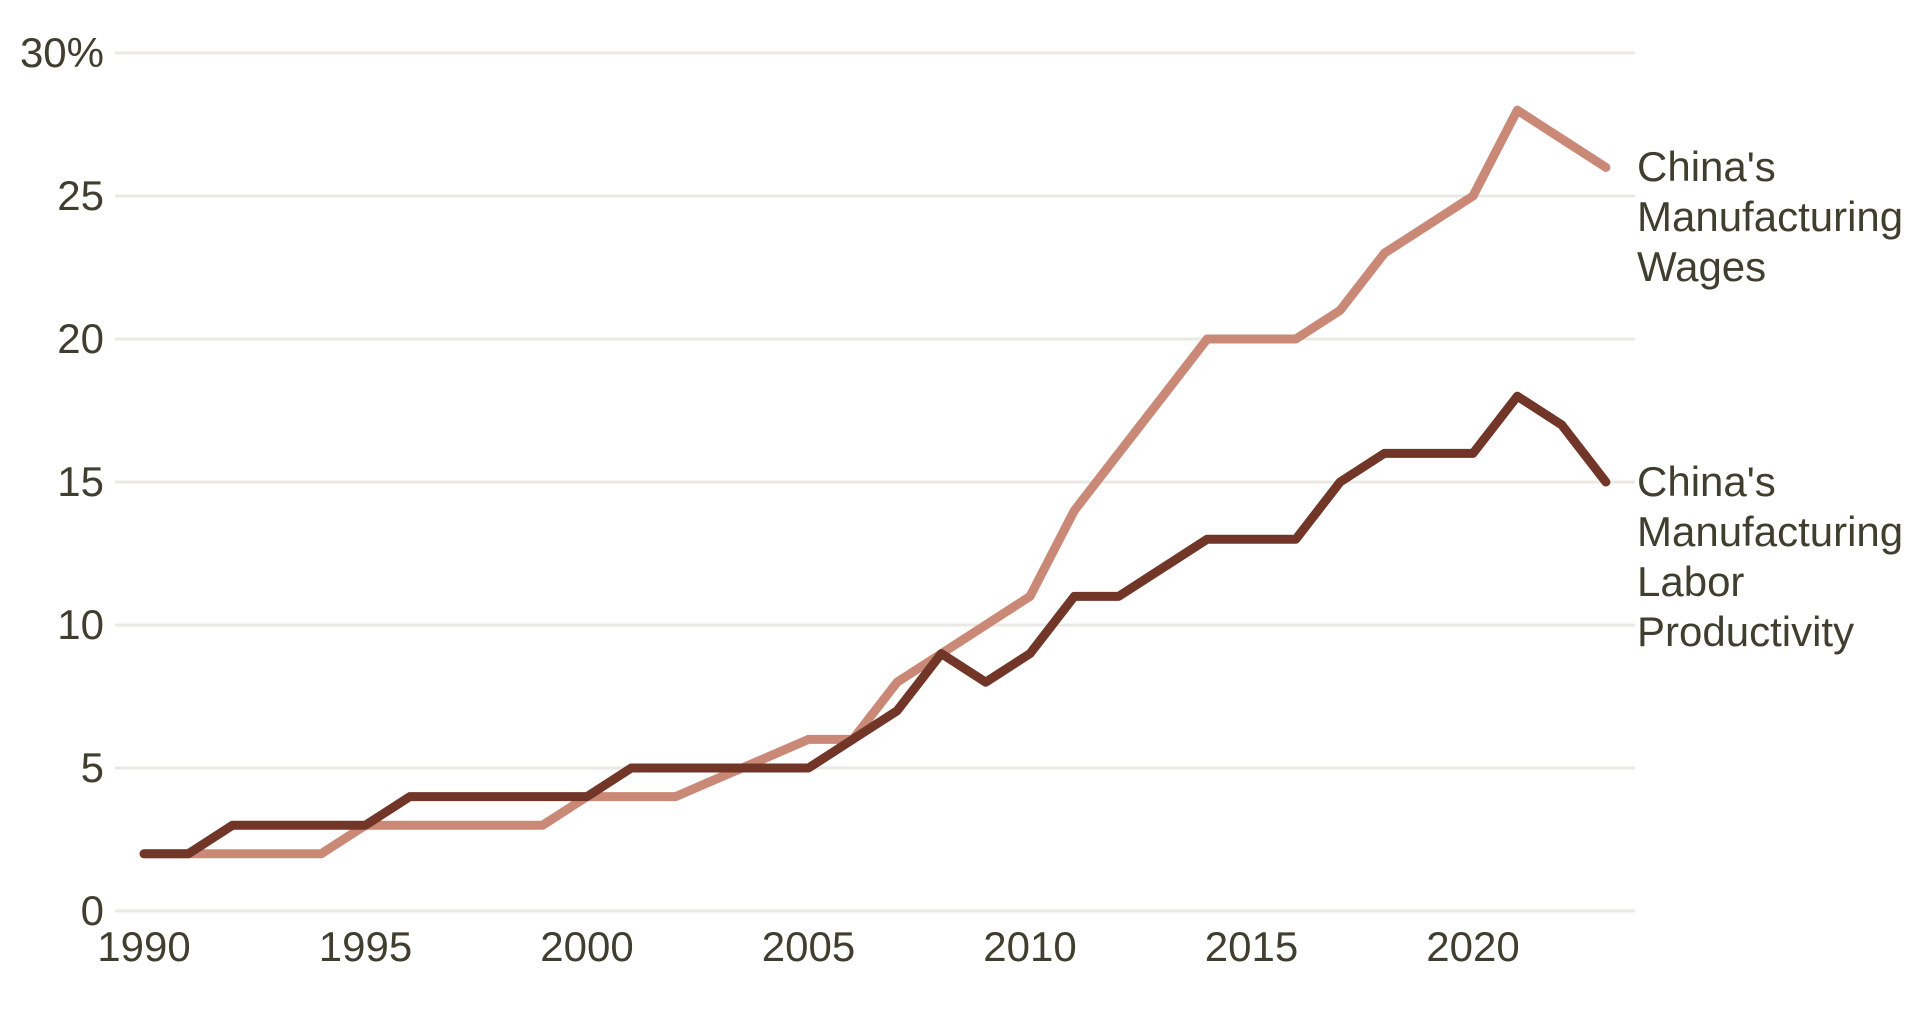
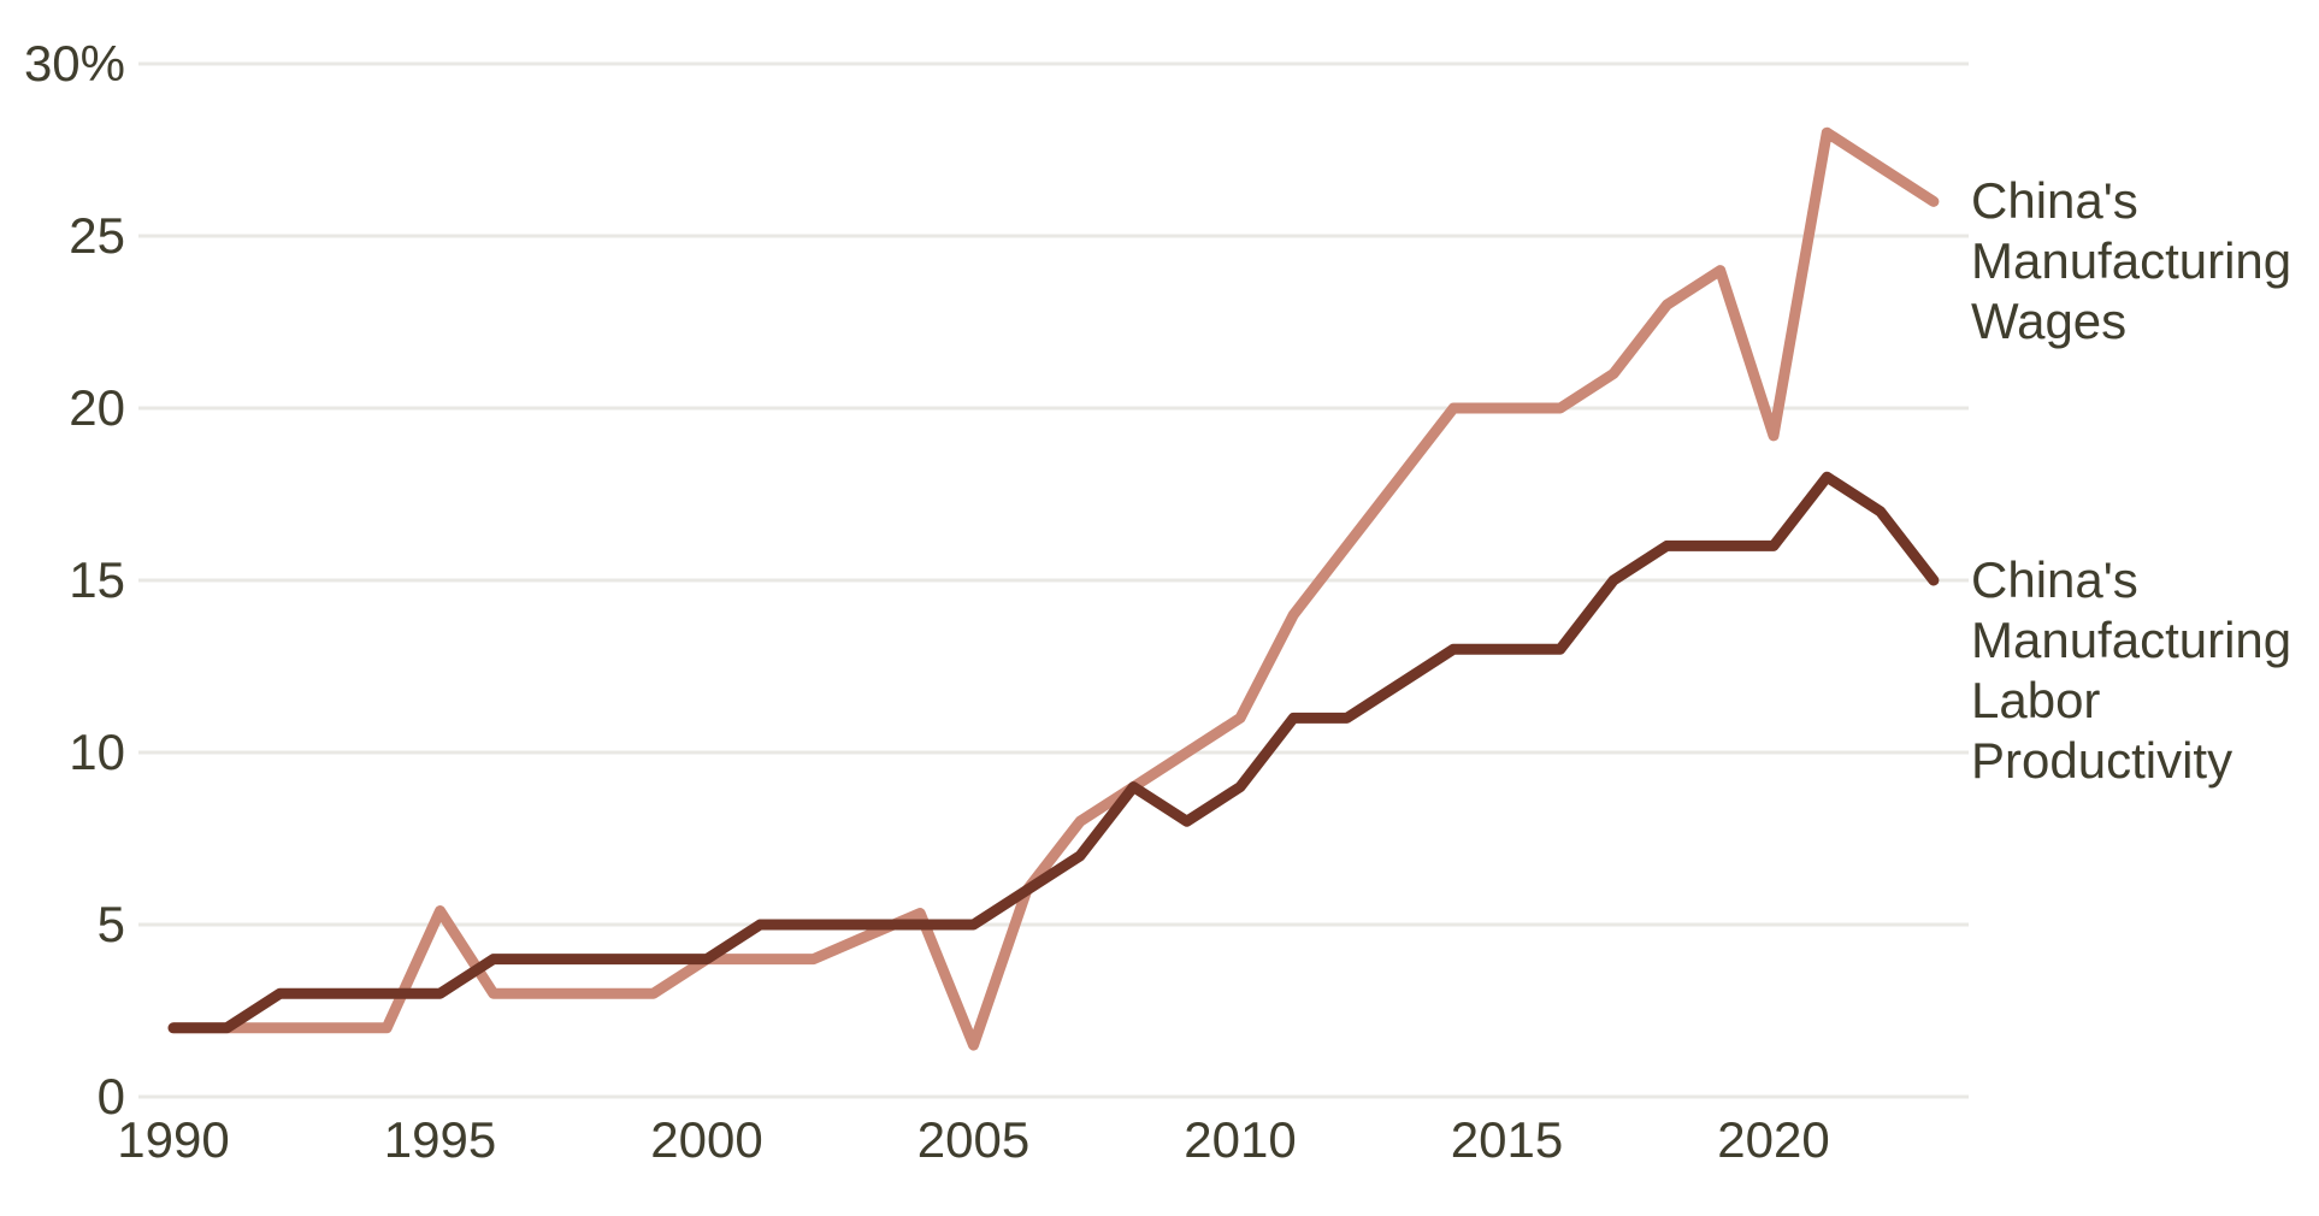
China's Manufacturing Wages/1995: 3.0% -> 5.4%
China's Manufacturing Wages/2005: 6.0% -> 1.5%
China's Manufacturing Wages/2020: 25.0% -> 19.2%
